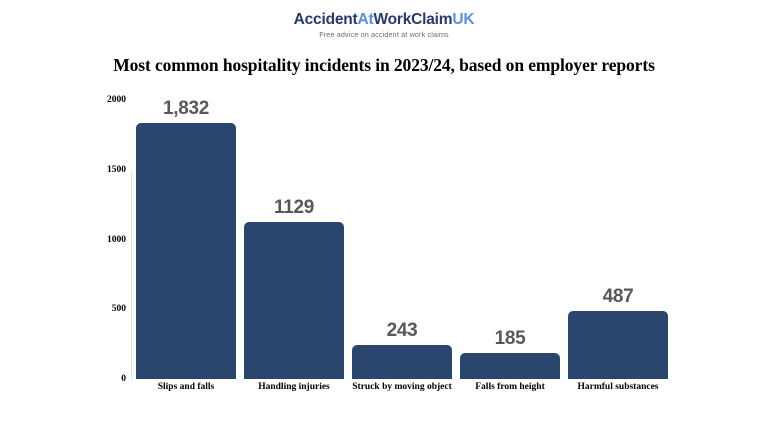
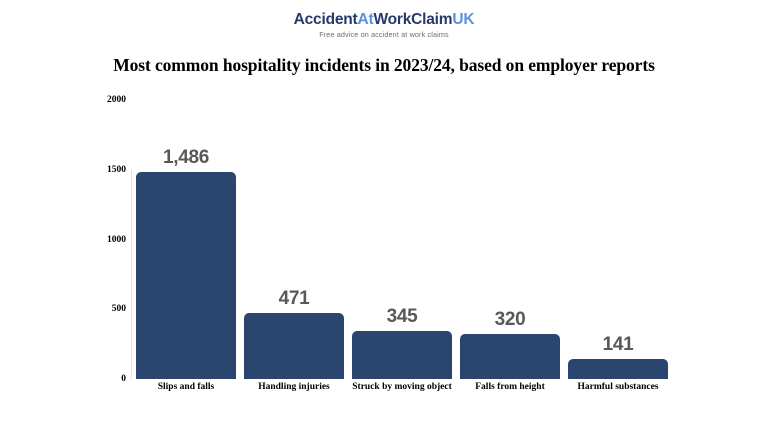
Slips and falls: 1,832 -> 1,486
Handling injuries: 1129 -> 471
Struck by moving object: 243 -> 345
Falls from height: 185 -> 320
Harmful substances: 487 -> 141
